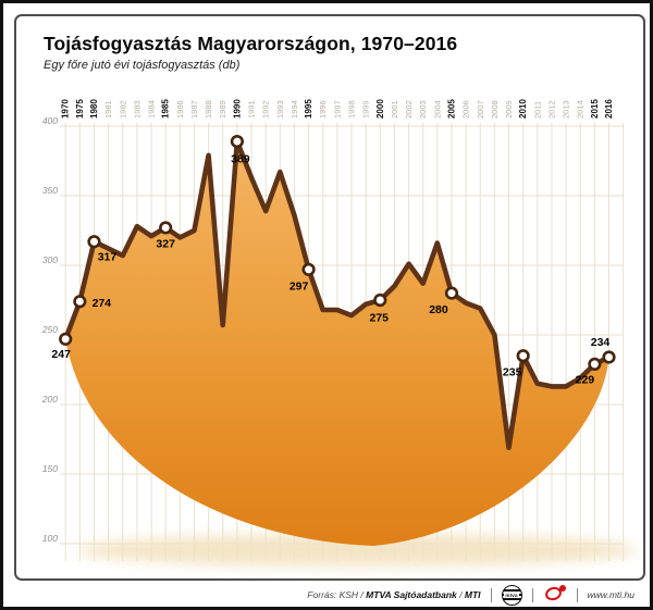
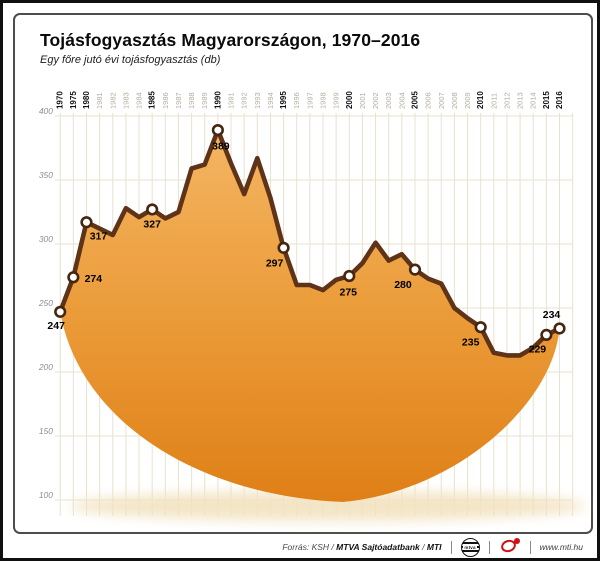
1988: 379 -> 359
1989: 257 -> 362
2004: 316 -> 292
2009: 169 -> 242
